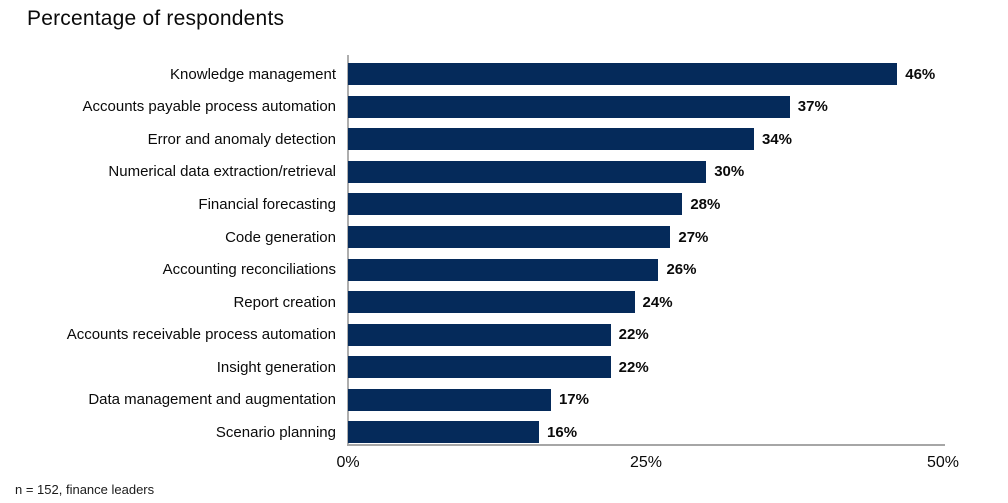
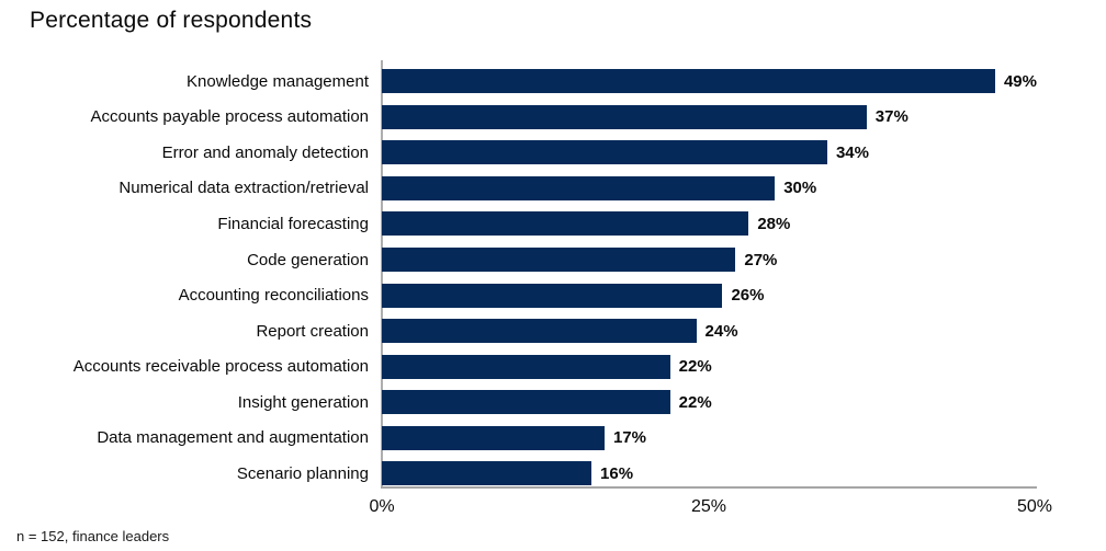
Knowledge management: 46% -> 49%
